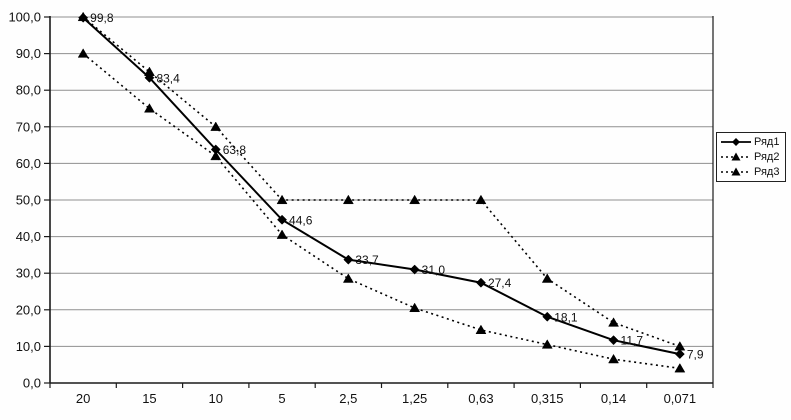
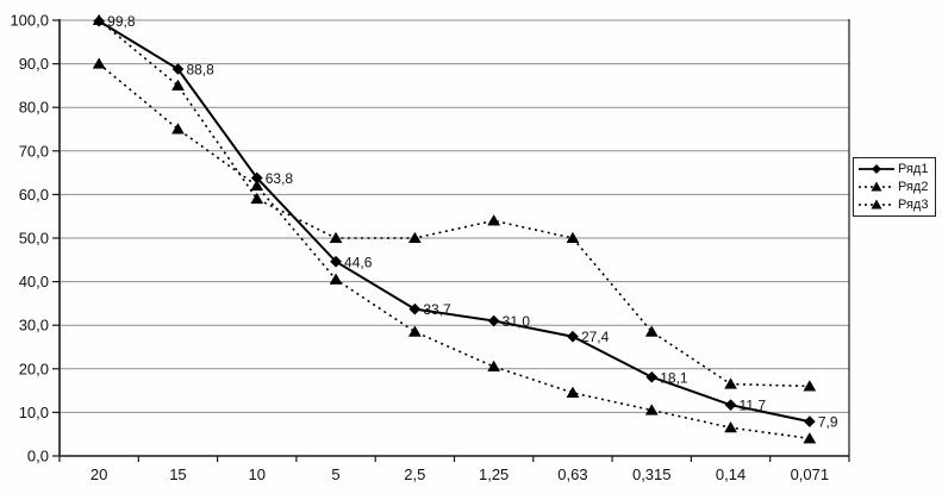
Ряд1/15: 83,4 -> 88,8
Ряд2/10: 70 -> 59
Ряд2/1,25: 50 -> 54
Ряд2/0,071: 10 -> 16
